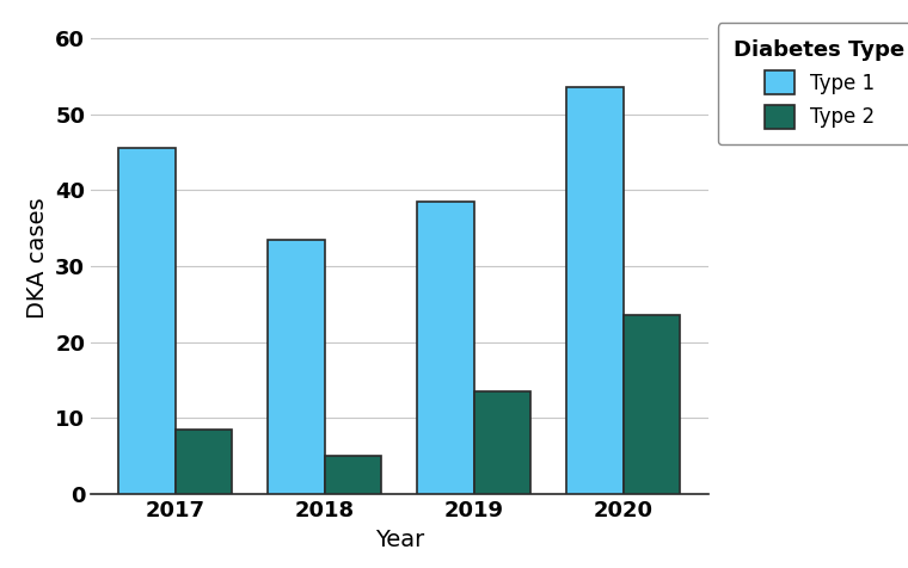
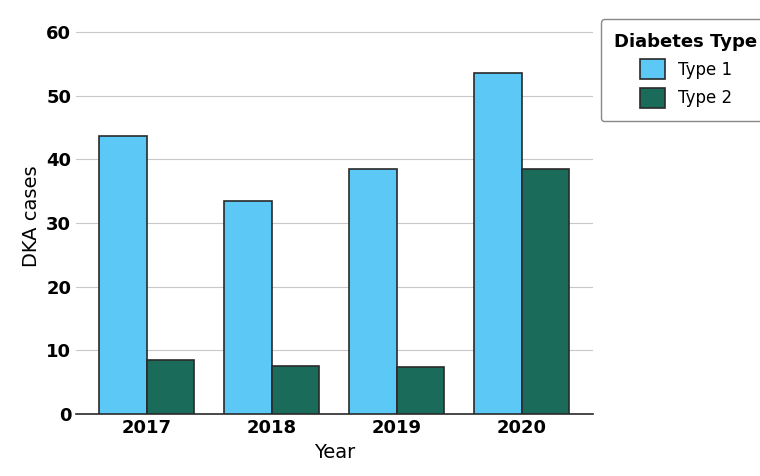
Type 1/2017: 45.5 -> 43.6
Type 2/2018: 5.0 -> 7.6
Type 2/2019: 13.5 -> 7.4
Type 2/2020: 23.5 -> 38.4
